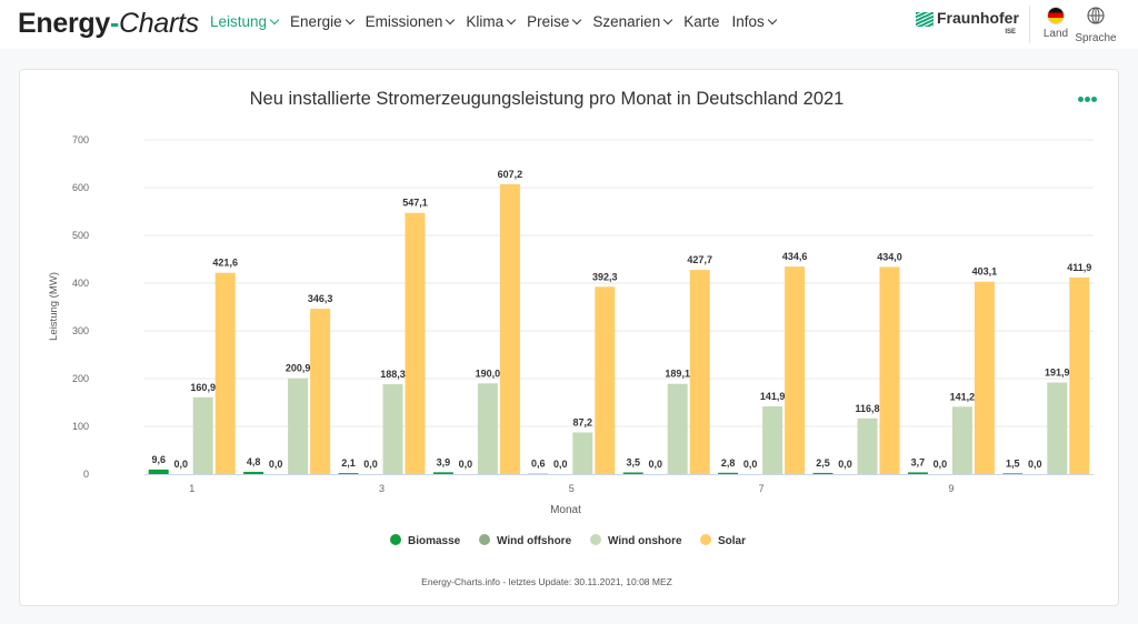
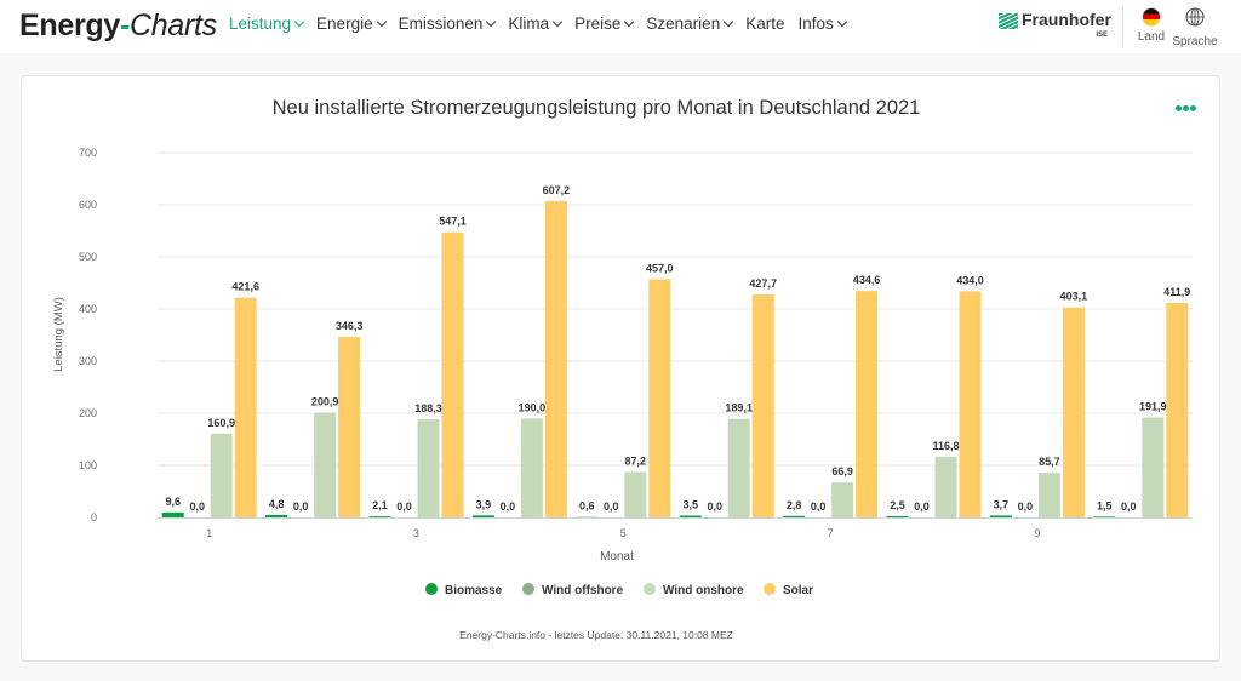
Solar/5: 392,3 -> 457,0
Wind onshore/7: 141,9 -> 66,9
Wind onshore/9: 141,2 -> 85,7
